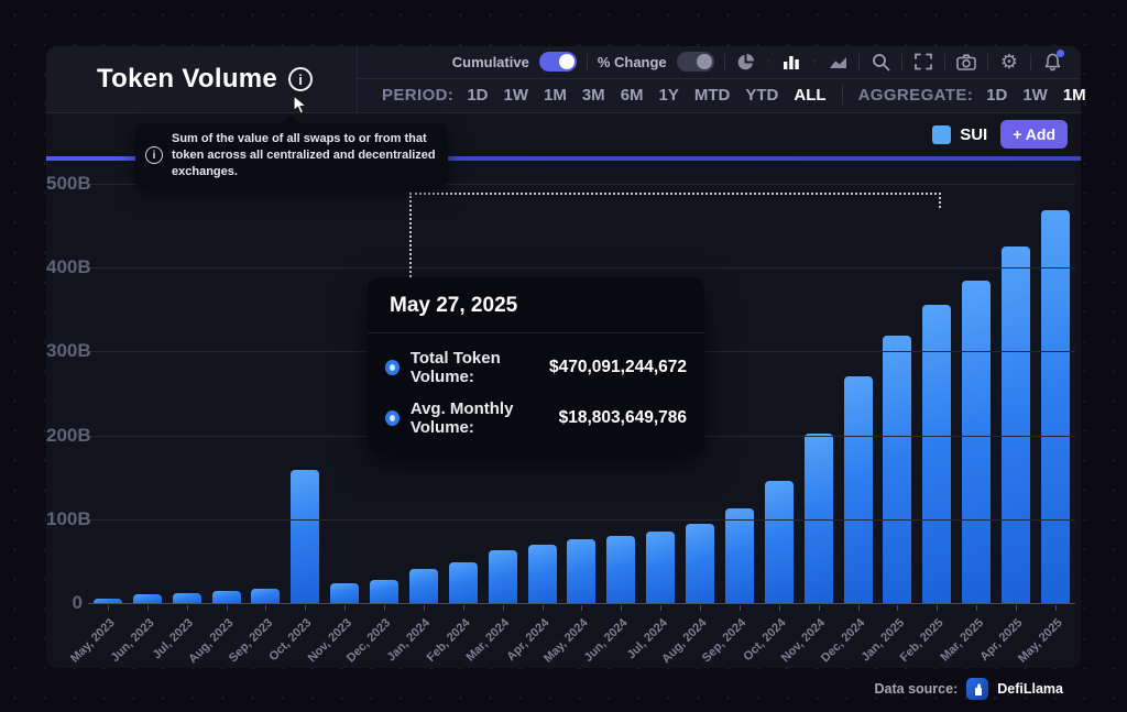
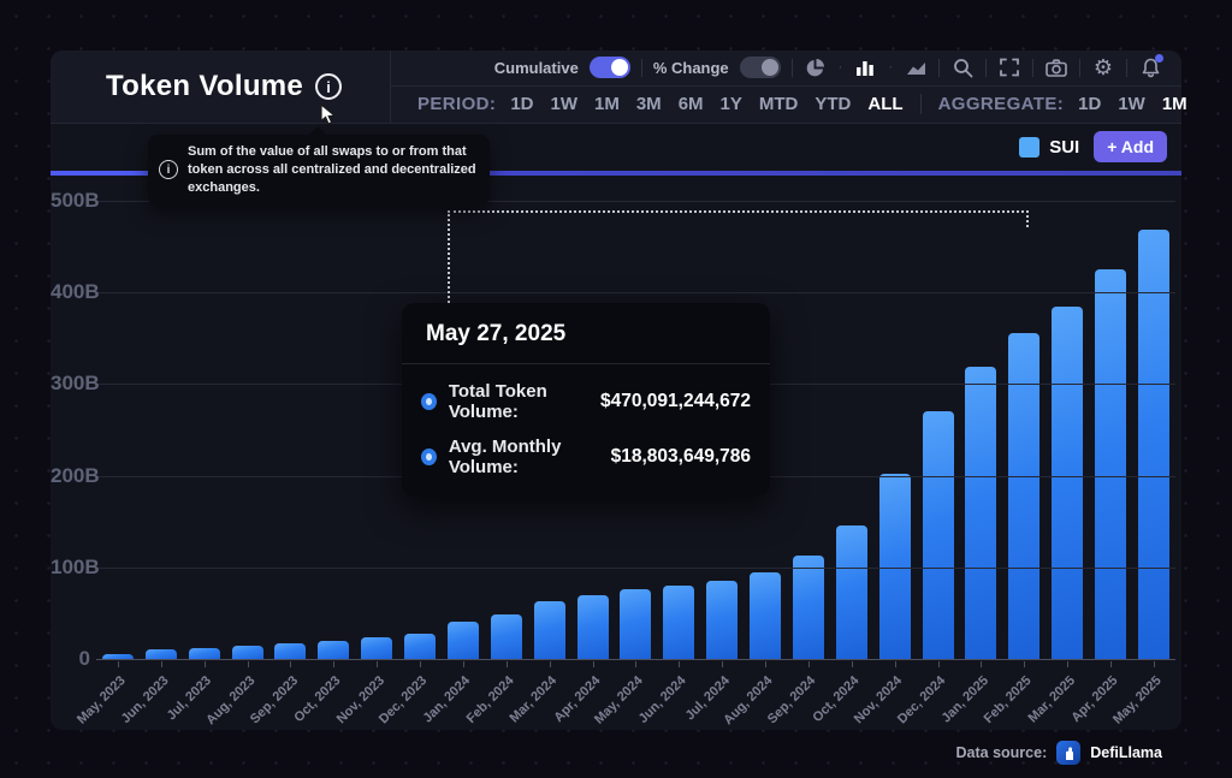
Oct, 2023: 160B -> 20B
